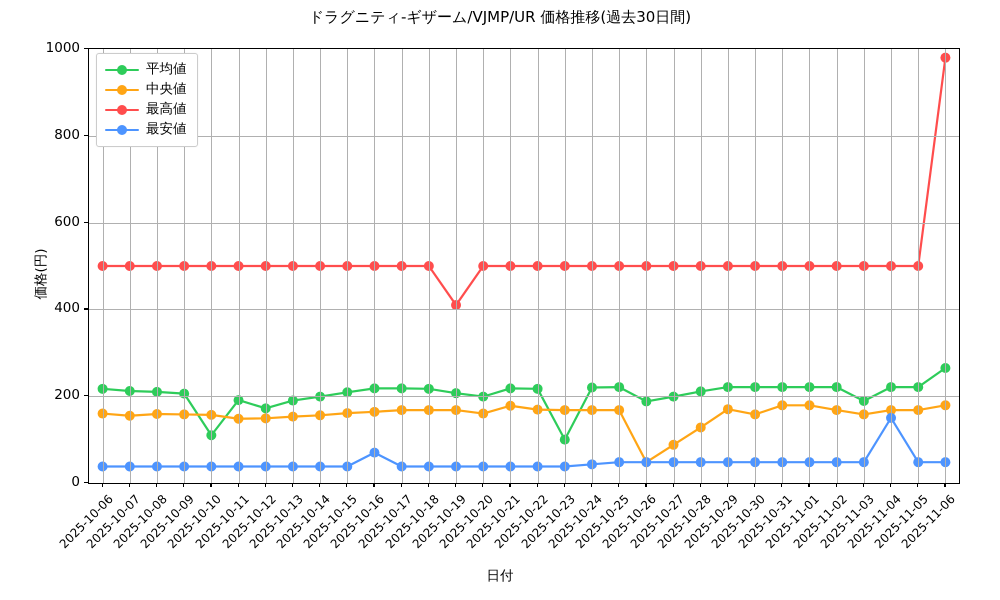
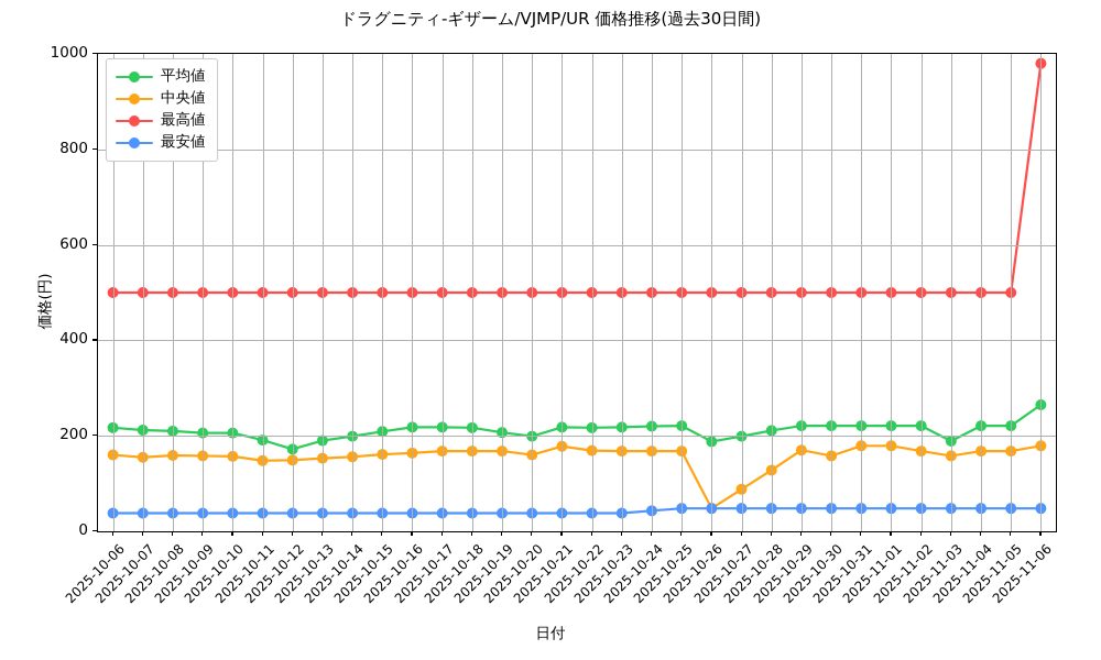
平均値/2025-10-10: 110 -> 210
最安値/2025-10-16: 70 -> 40
最高値/2025-10-19: 410 -> 500
平均値/2025-10-23: 100 -> 220
最安値/2025-11-04: 150 -> 50
